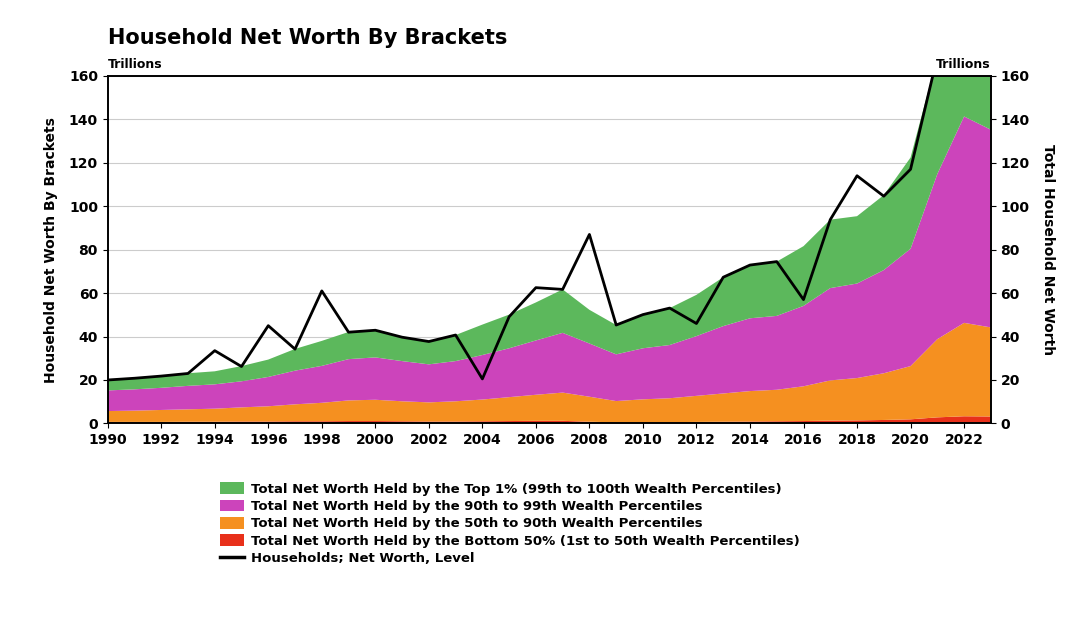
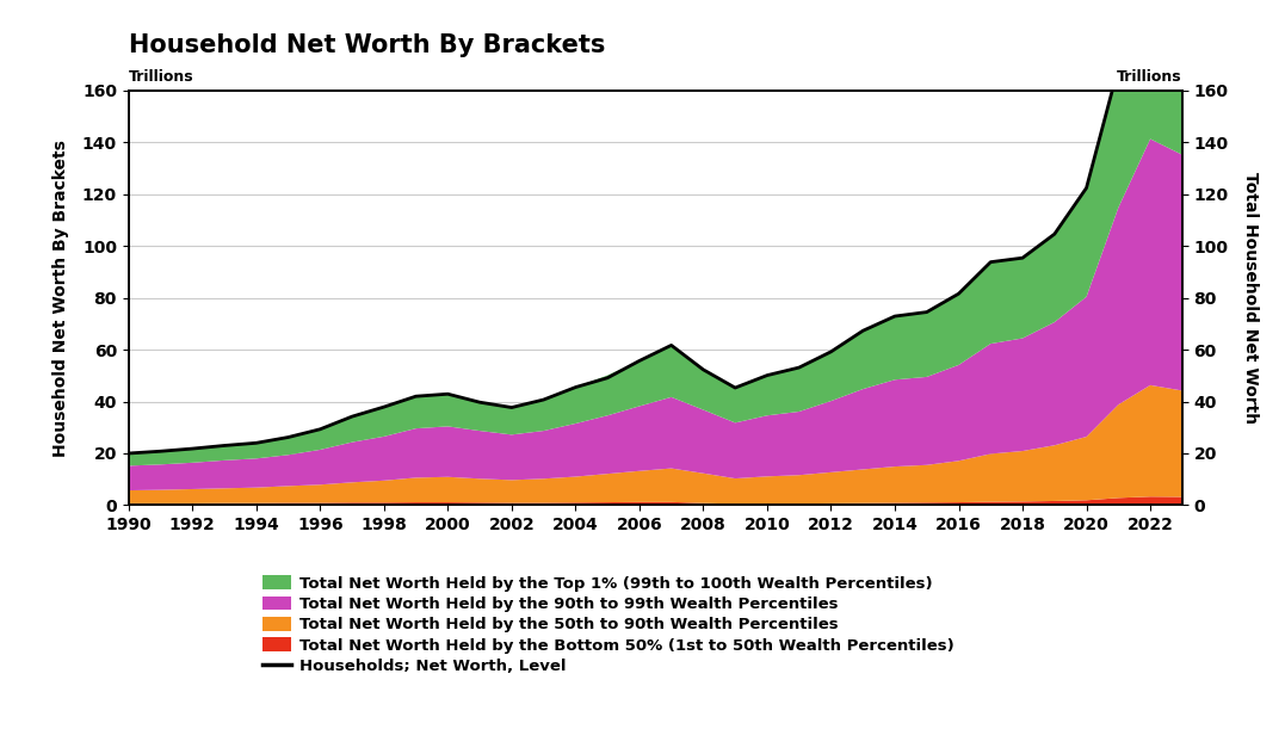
Households; Net Worth, Level/1994: 33.5 -> 24.0
Households; Net Worth, Level/1996: 45.0 -> 29.3
Households; Net Worth, Level/1998: 61.0 -> 37.9
Households; Net Worth, Level/2004: 20.5 -> 45.5
Households; Net Worth, Level/2006: 62.5 -> 55.7
Households; Net Worth, Level/2008: 87.0 -> 52.3
Households; Net Worth, Level/2012: 46.0 -> 59.2
Households; Net Worth, Level/2016: 57.0 -> 81.6
Households; Net Worth, Level/2018: 114.0 -> 95.4
Households; Net Worth, Level/2020: 117.0 -> 122.4
